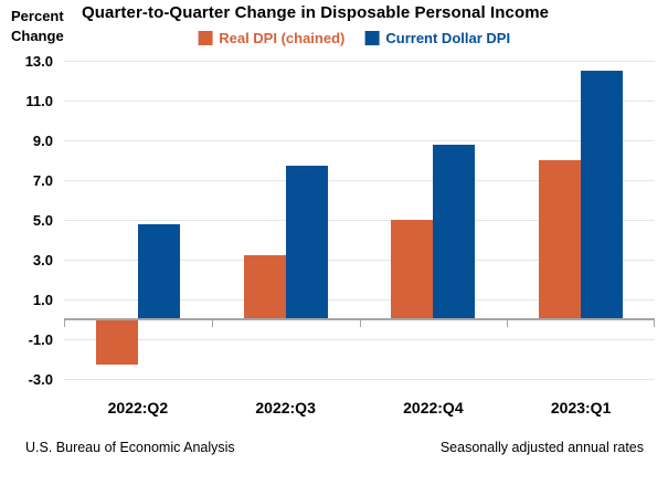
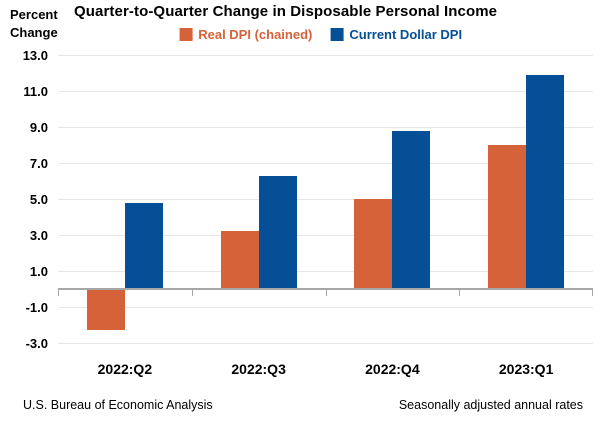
Current Dollar DPI/2022:Q3: 7.7 -> 6.3
Current Dollar DPI/2023:Q1: 12.5 -> 11.9
